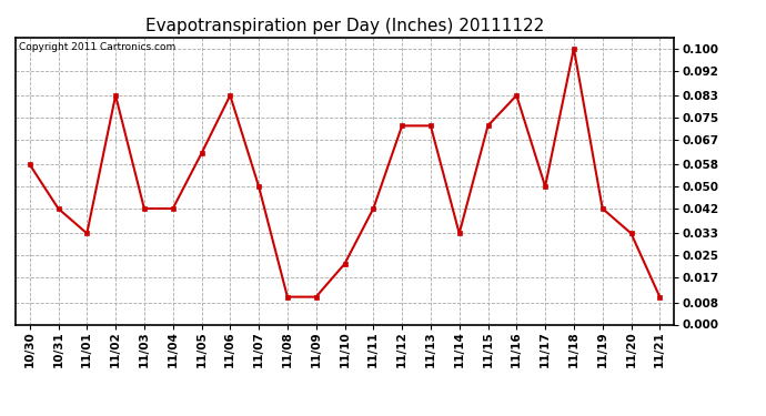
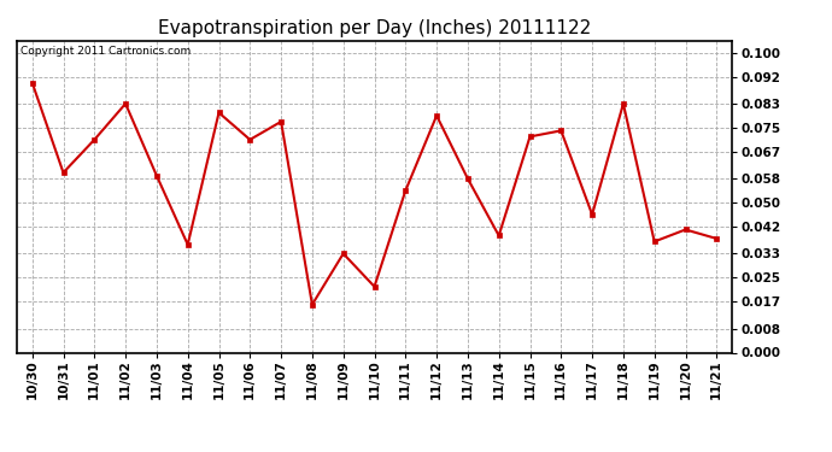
10/30: 0.058 -> 0.090
10/31: 0.042 -> 0.060
11/01: 0.033 -> 0.071
11/03: 0.042 -> 0.059
11/04: 0.042 -> 0.036
11/05: 0.062 -> 0.080
11/06: 0.083 -> 0.071
11/07: 0.050 -> 0.077
11/08: 0.010 -> 0.016
11/09: 0.010 -> 0.033
11/11: 0.042 -> 0.054
11/12: 0.072 -> 0.079
11/13: 0.072 -> 0.058
11/14: 0.033 -> 0.039
11/16: 0.083 -> 0.074
11/17: 0.050 -> 0.046
11/18: 0.100 -> 0.083
11/19: 0.042 -> 0.037
11/20: 0.033 -> 0.041
11/21: 0.010 -> 0.038
